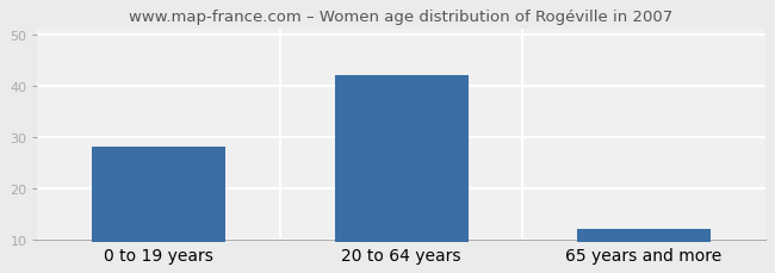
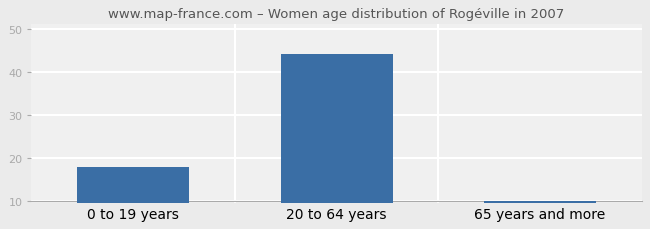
0 to 19 years: 28 -> 18
20 to 64 years: 42 -> 44
65 years and more: 12 -> 10
